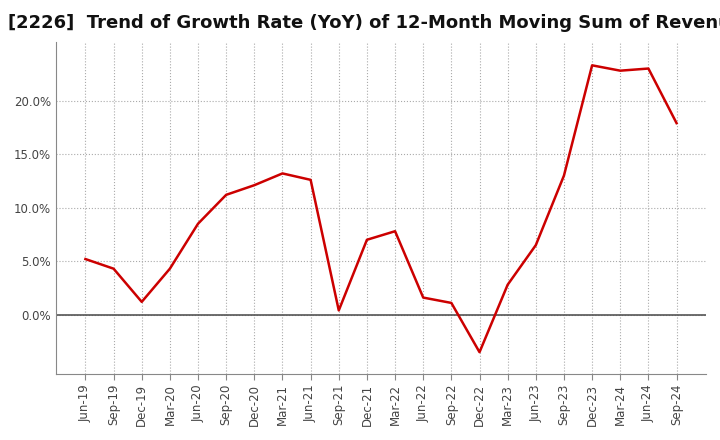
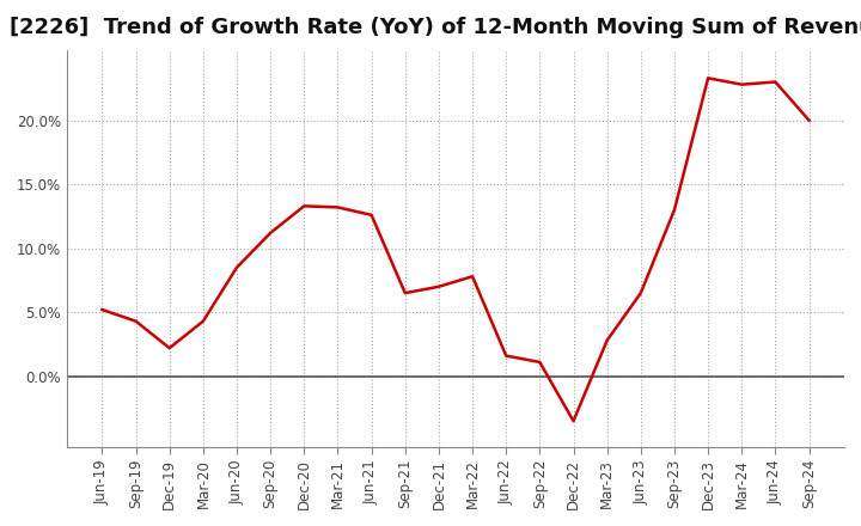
Dec-19: 1.2% -> 2.2%
Dec-20: 12.1% -> 13.3%
Sep-21: 0.4% -> 6.5%
Sep-24: 17.9% -> 20.0%
